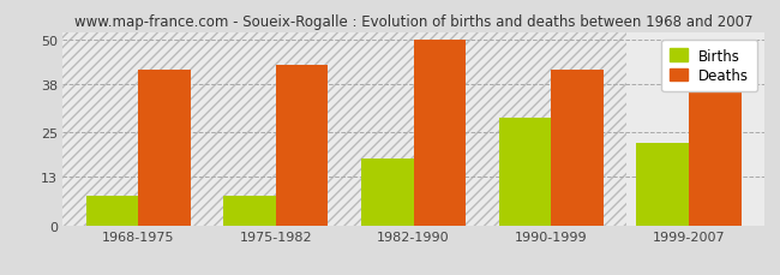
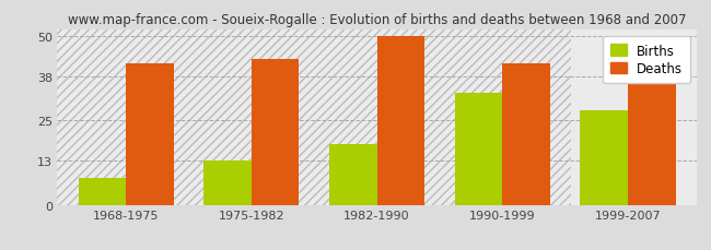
Births/1975-1982: 8 -> 13
Births/1990-1999: 29 -> 33
Births/1999-2007: 22 -> 28
